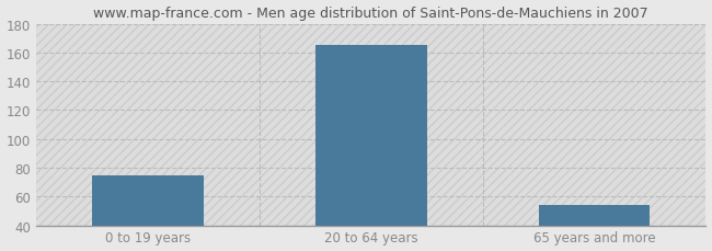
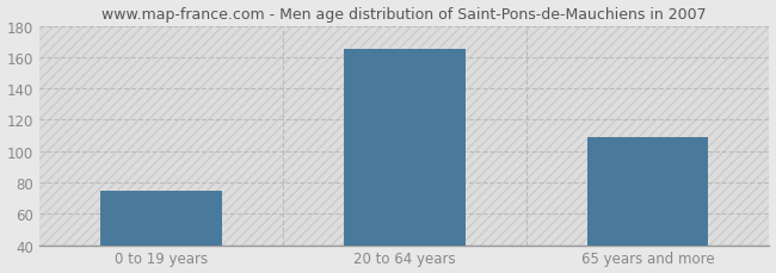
65 years and more: 54 -> 109
